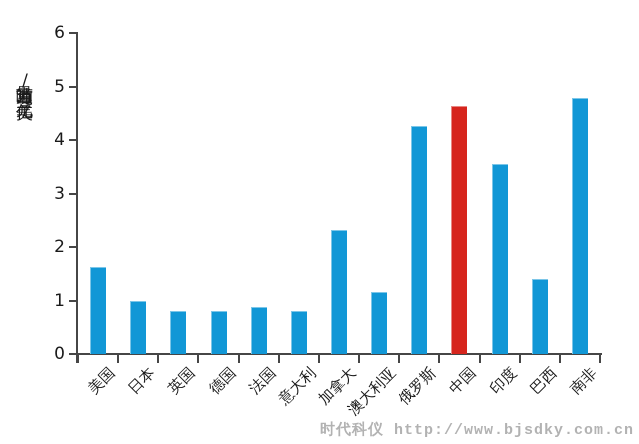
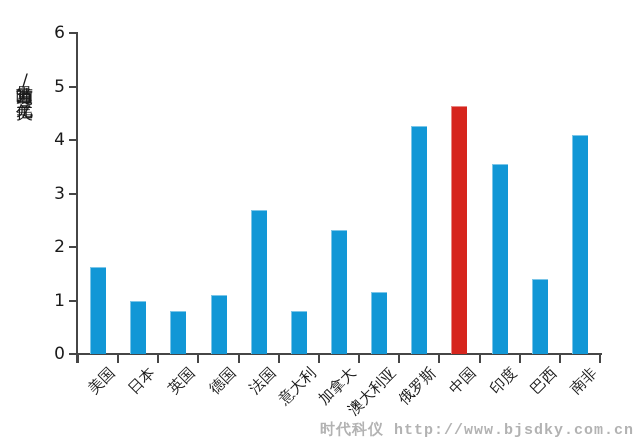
德国: 0.8 -> 1.1
法国: 0.9 -> 2.7
南非: 4.8 -> 4.1
